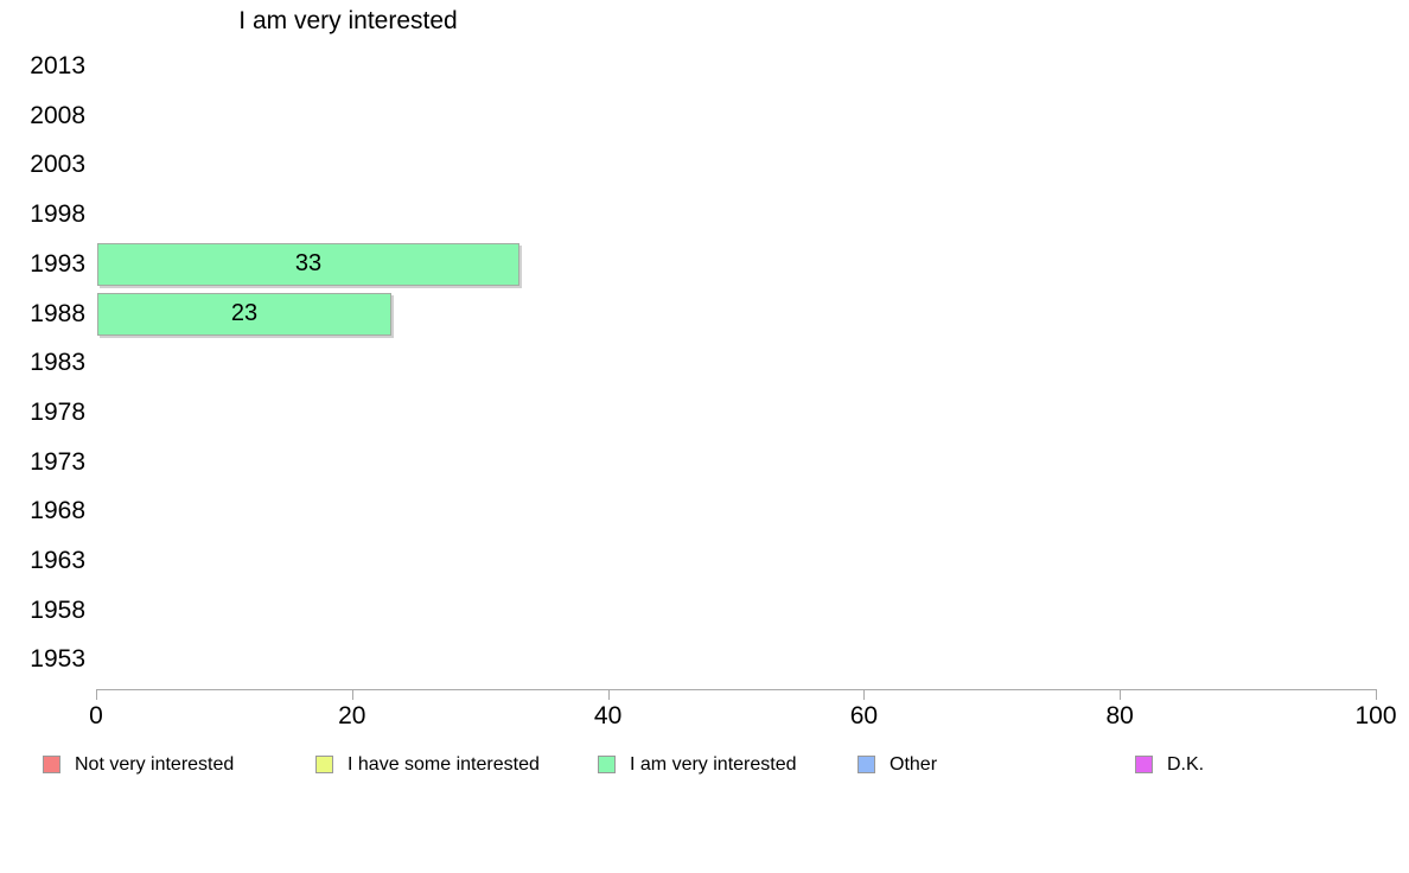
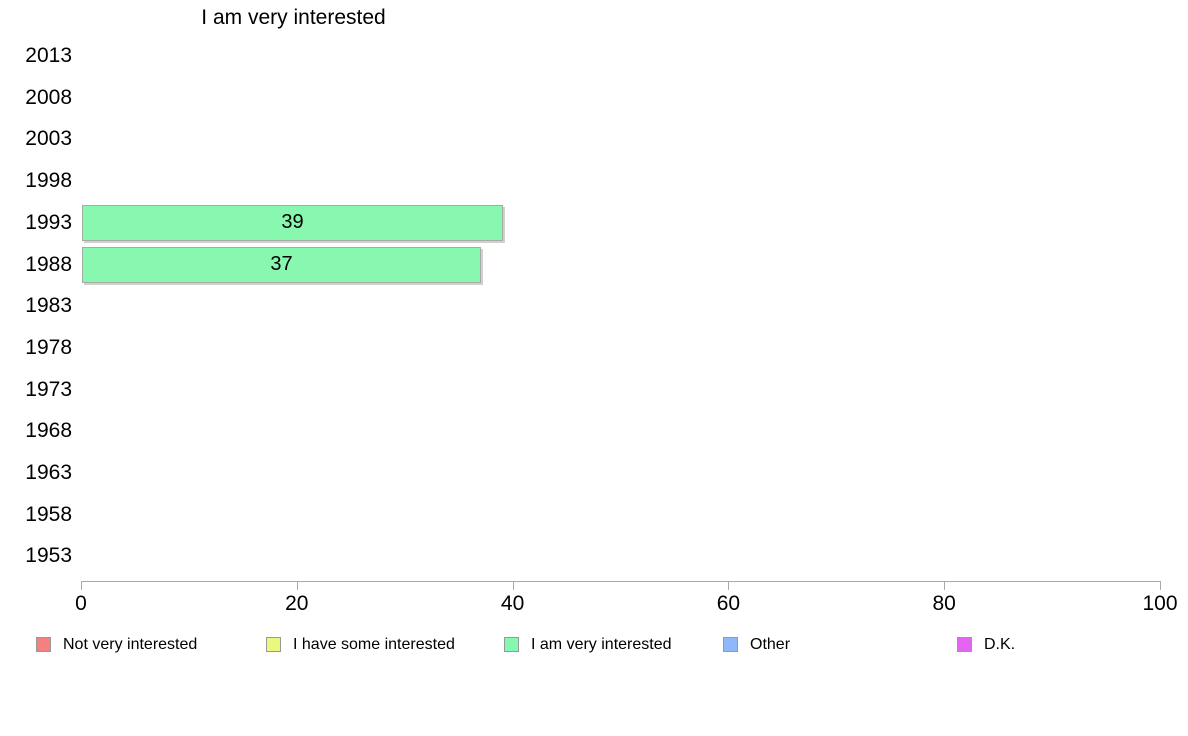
1993: 33 -> 39
1988: 23 -> 37
